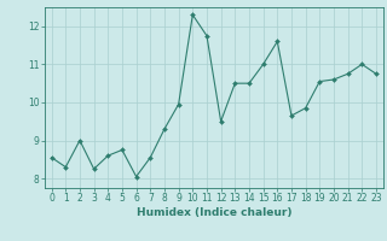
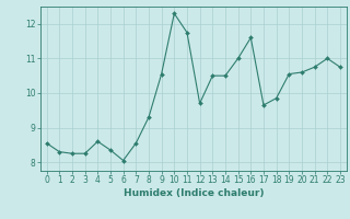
2: 9.00 -> 8.25
5: 8.75 -> 8.35
9: 9.95 -> 10.55
12: 9.50 -> 9.70
